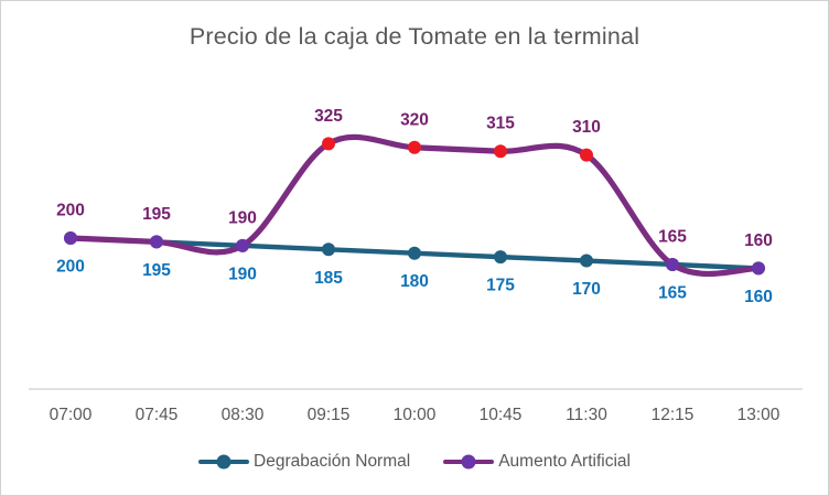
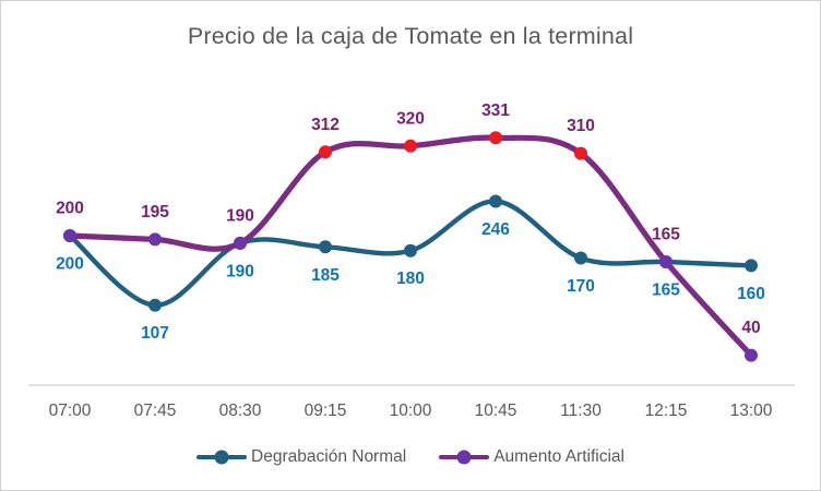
Degrabación Normal/07:45: 195 -> 107
Aumento Artificial/09:15: 325 -> 312
Degrabación Normal/10:45: 175 -> 246
Aumento Artificial/10:45: 315 -> 331
Aumento Artificial/13:00: 160 -> 40
